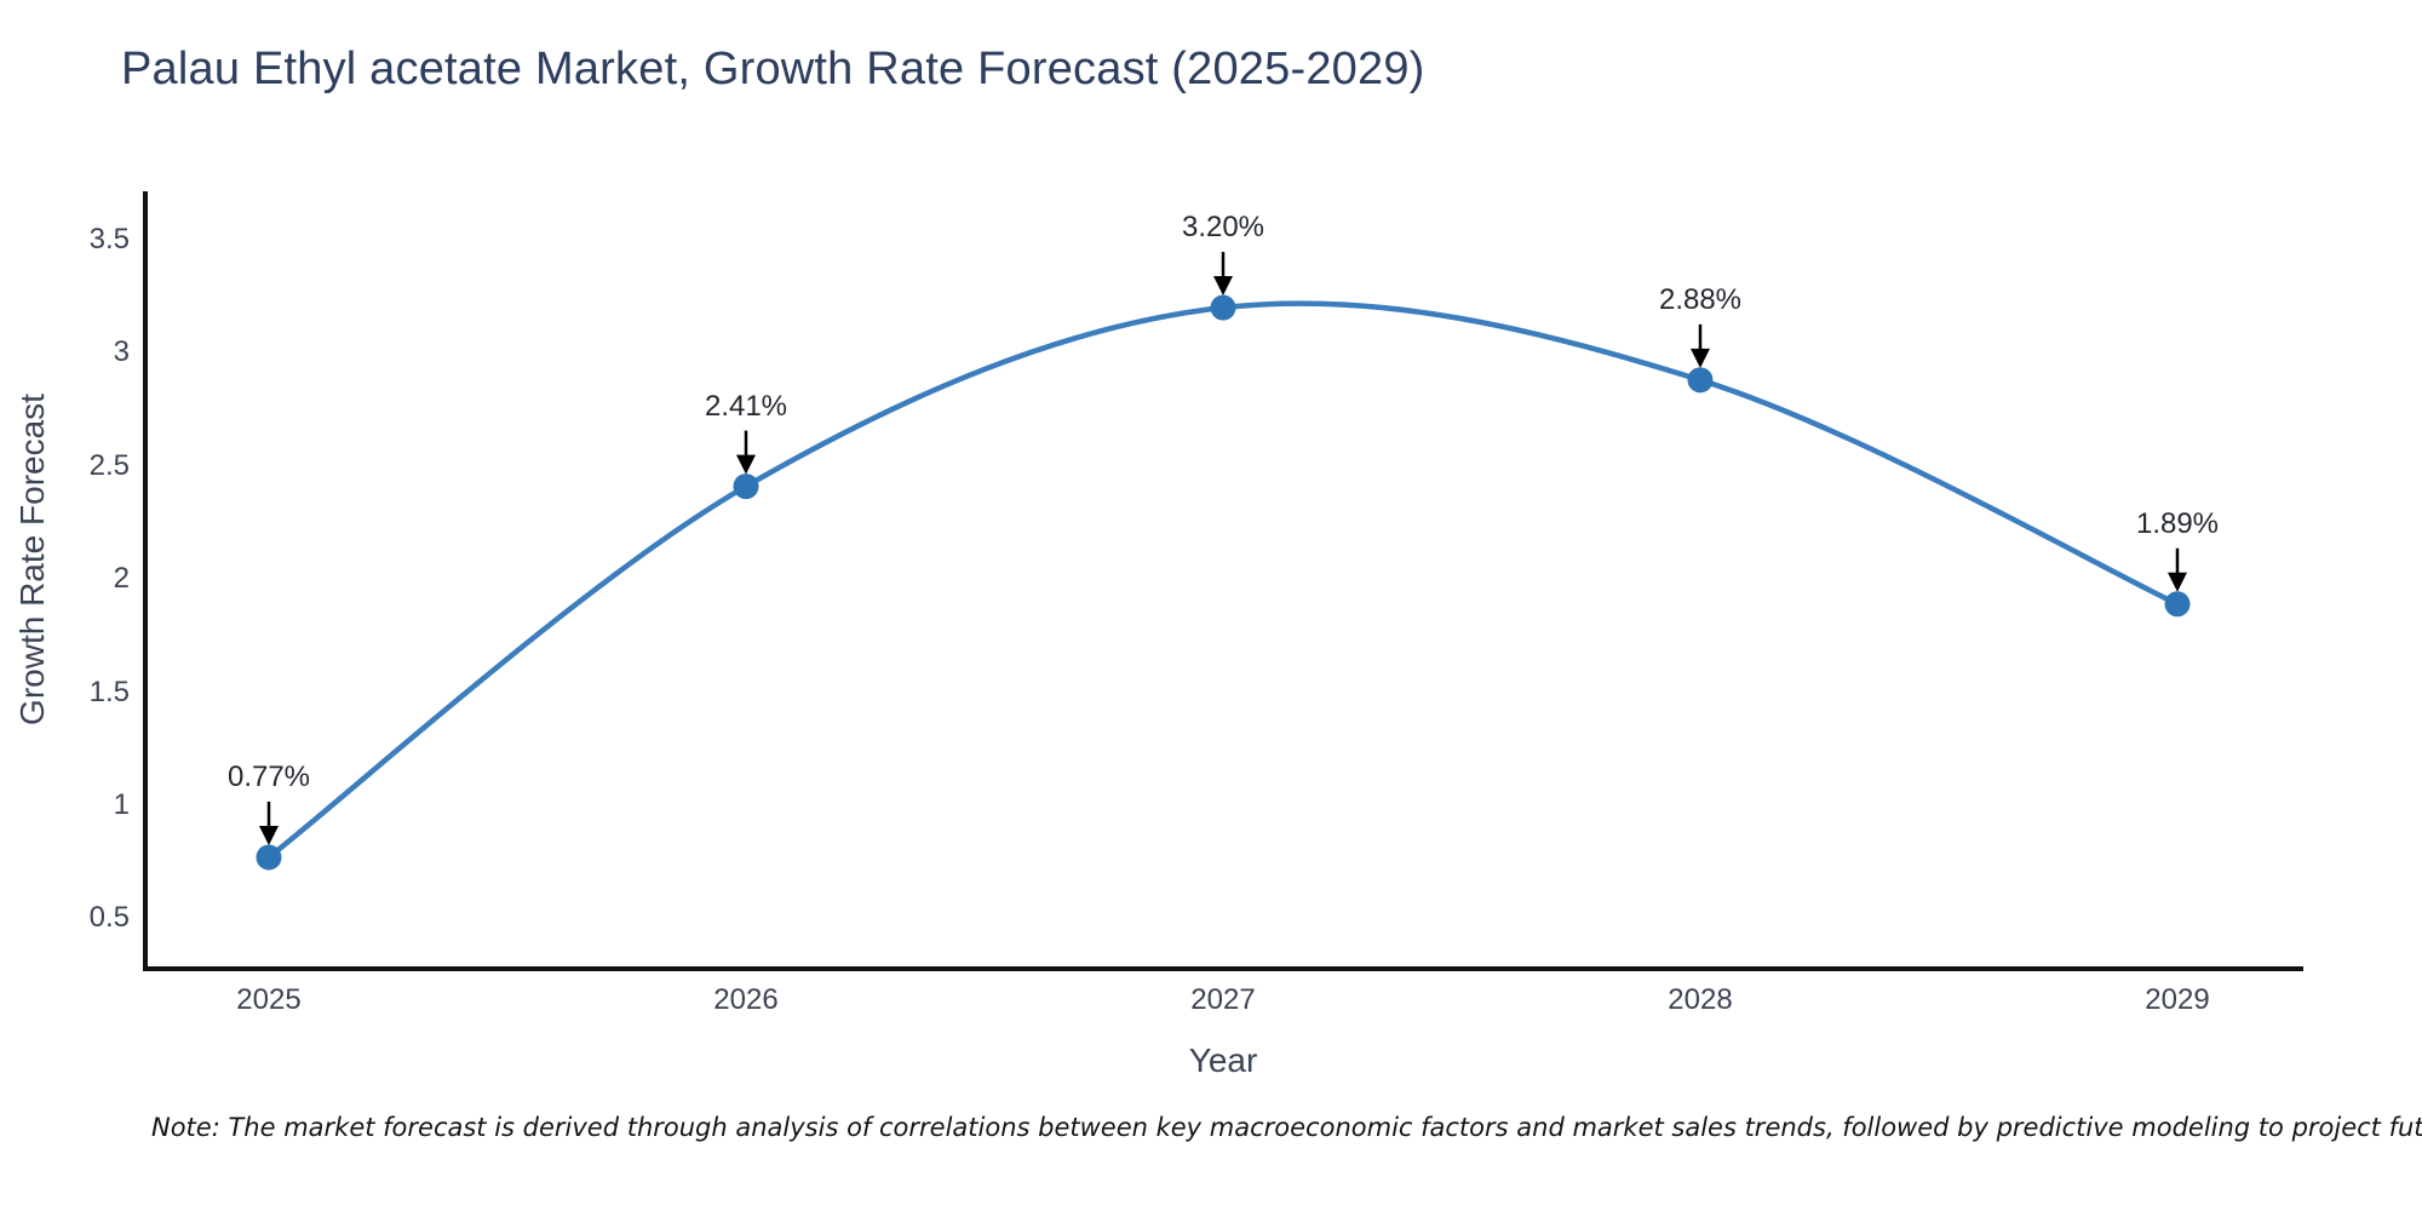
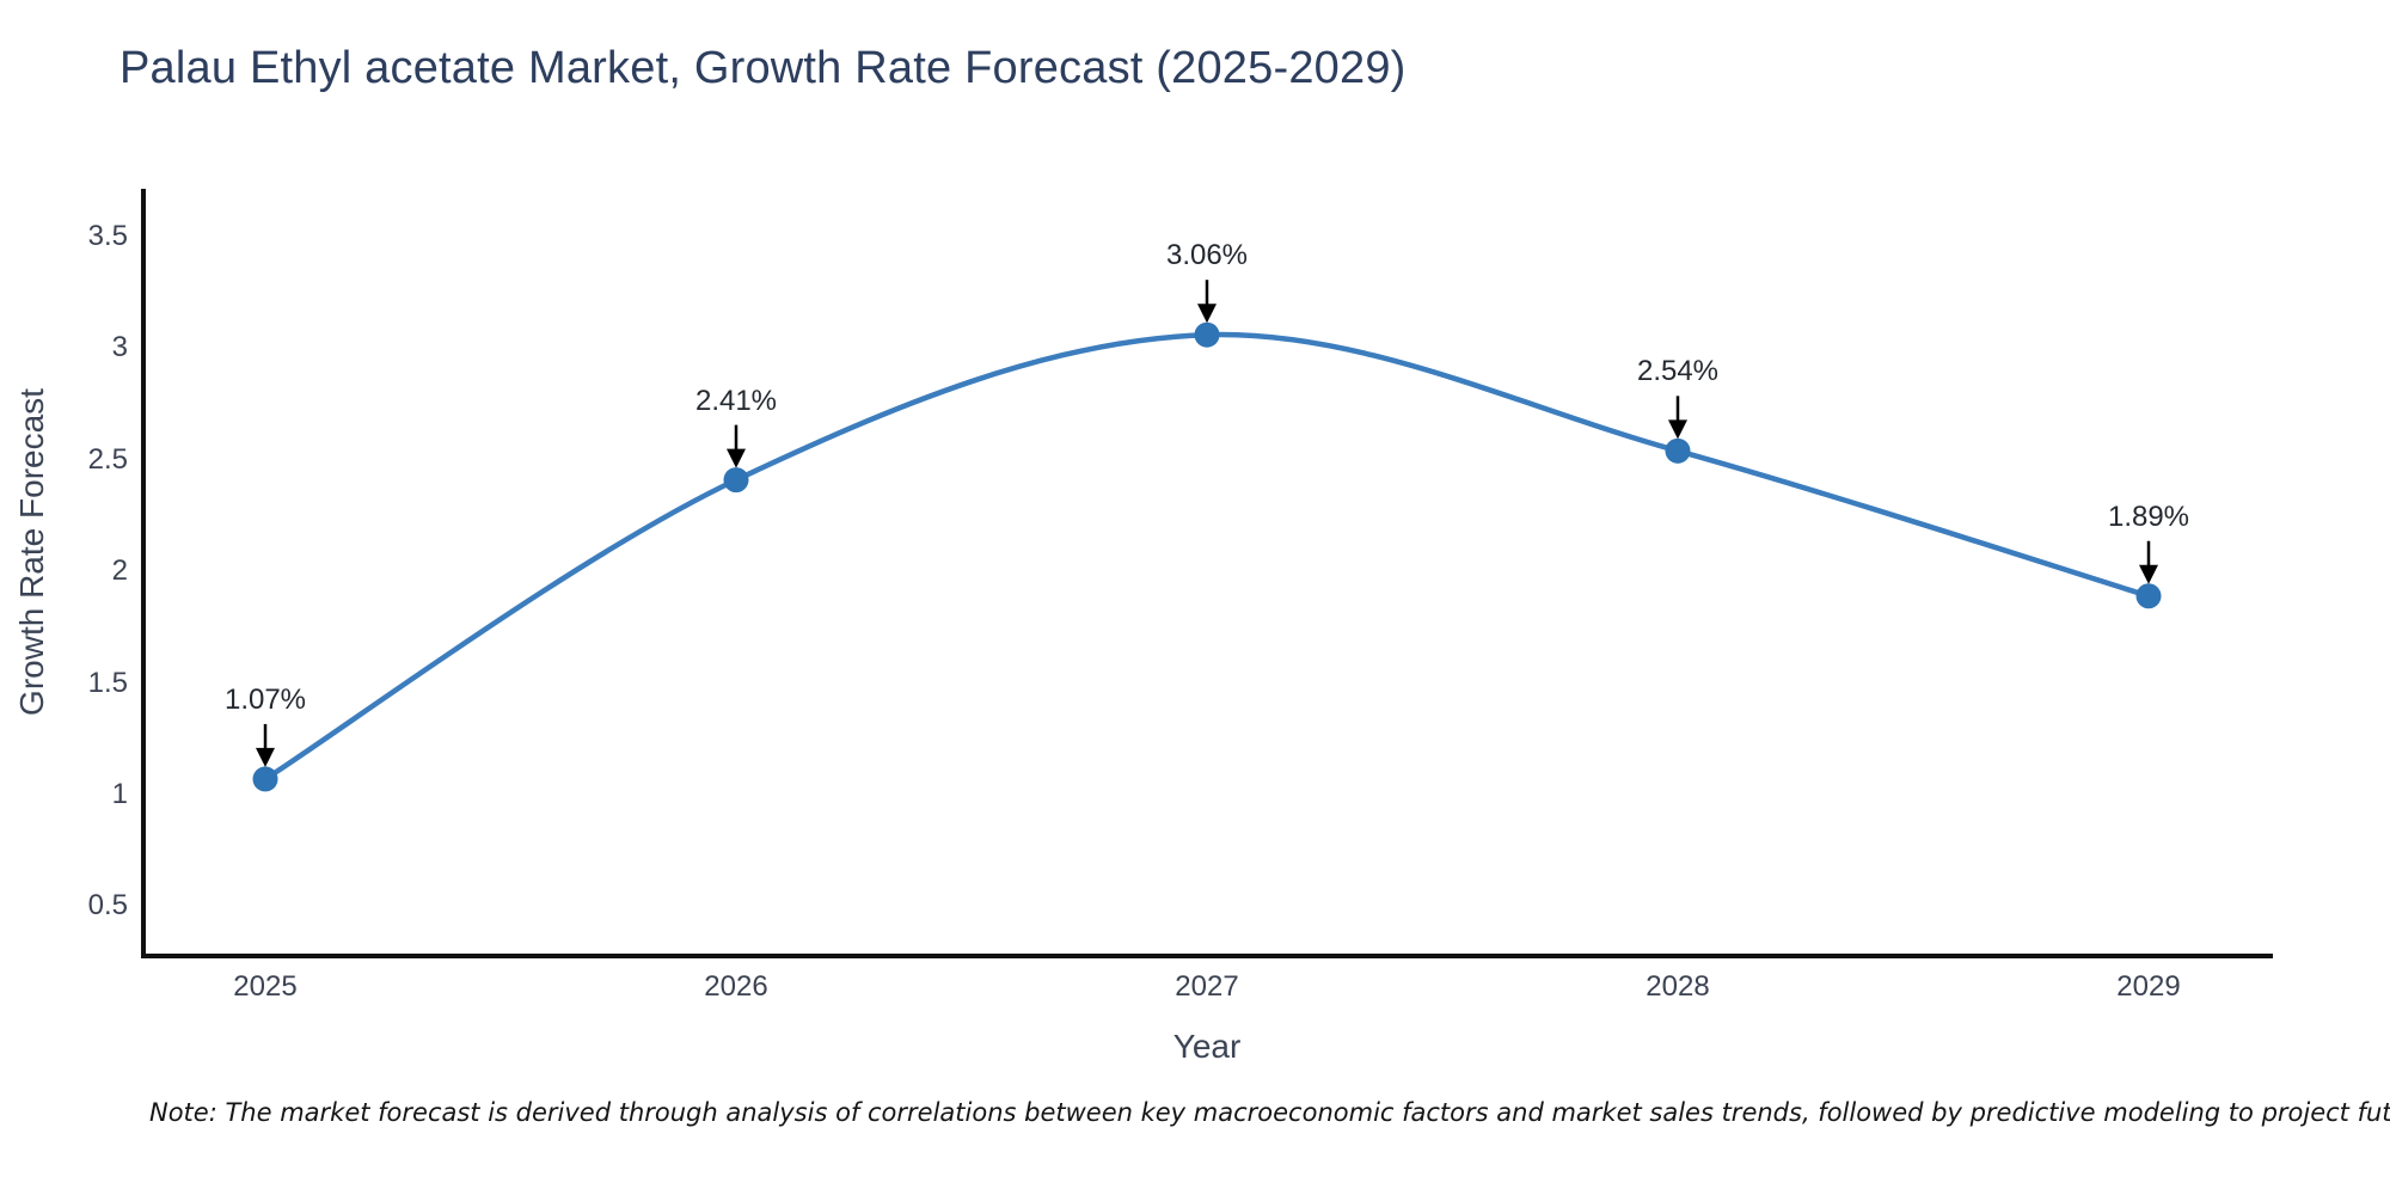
2025: 0.77% -> 1.07%
2027: 3.20% -> 3.06%
2028: 2.88% -> 2.54%
